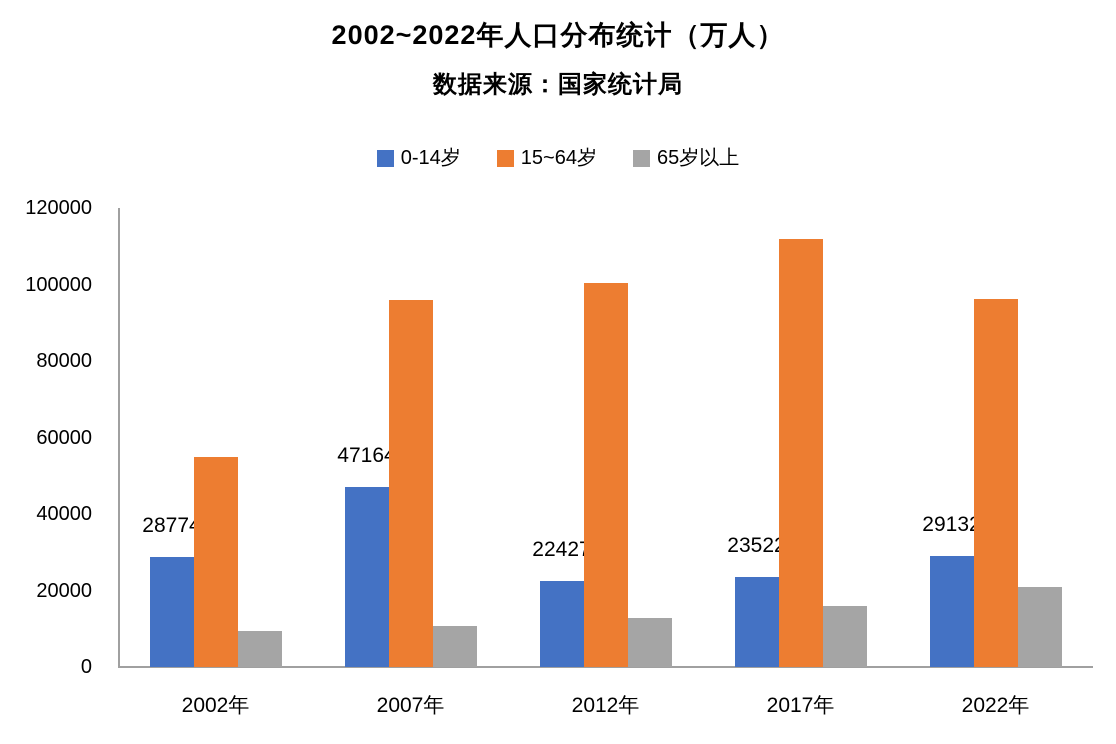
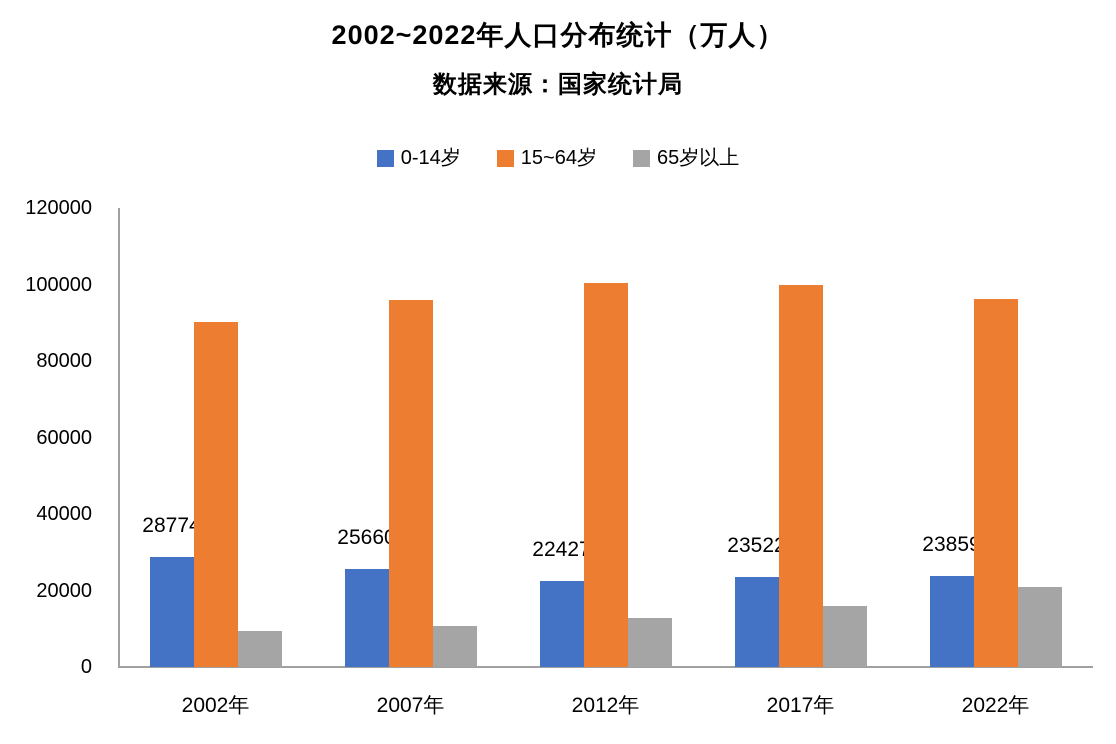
15~64岁/2002年: 55000 -> 90000
0-14岁/2007年: 47164 -> 25660
15~64岁/2017年: 112000 -> 100000
0-14岁/2022年: 29132 -> 23859
